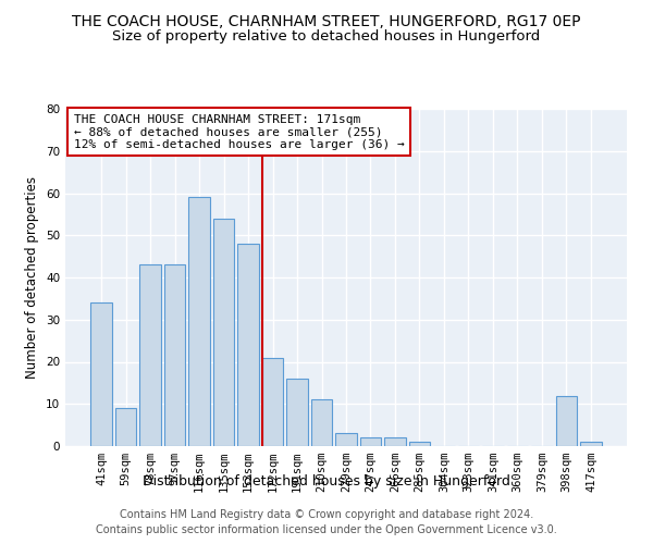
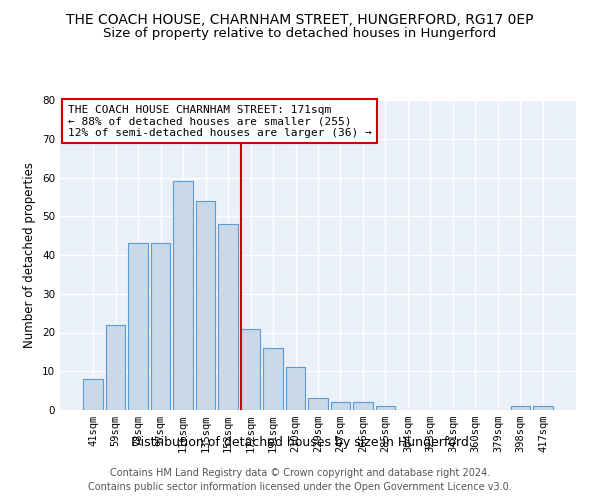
41sqm: 34 -> 8
59sqm: 9 -> 22
398sqm: 12 -> 1
